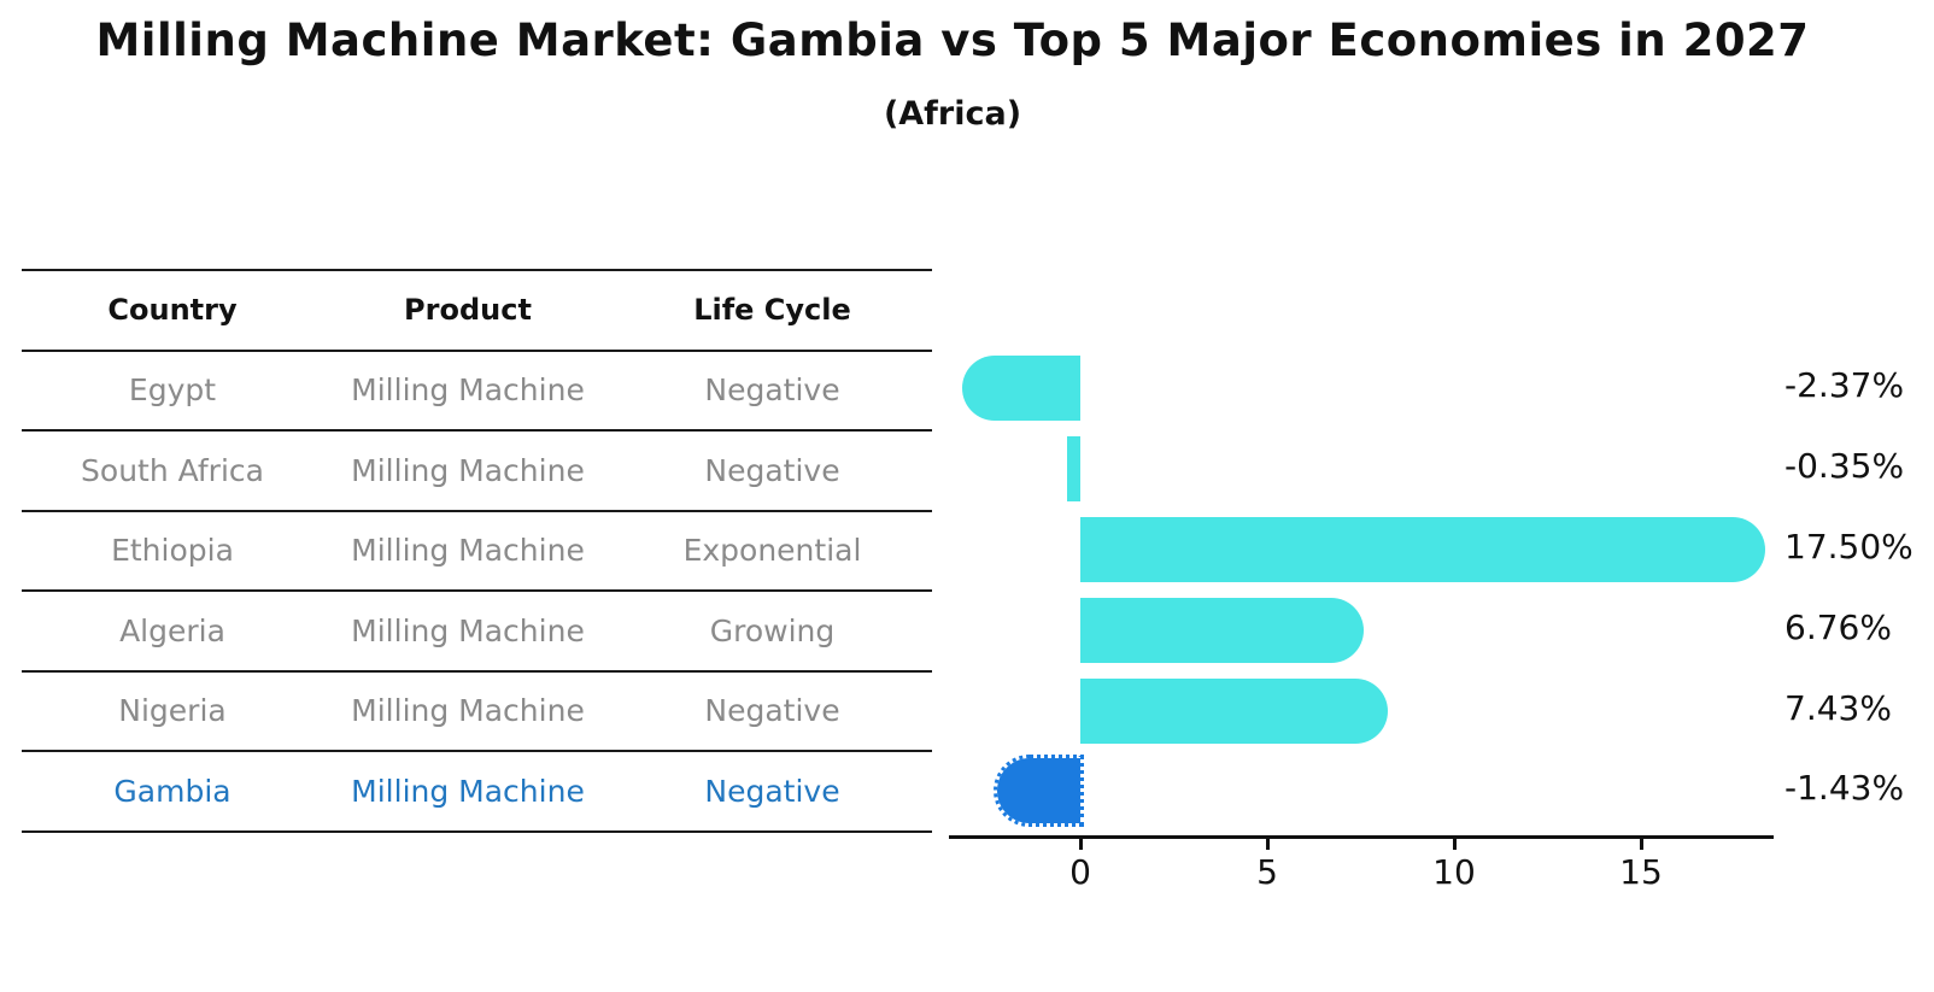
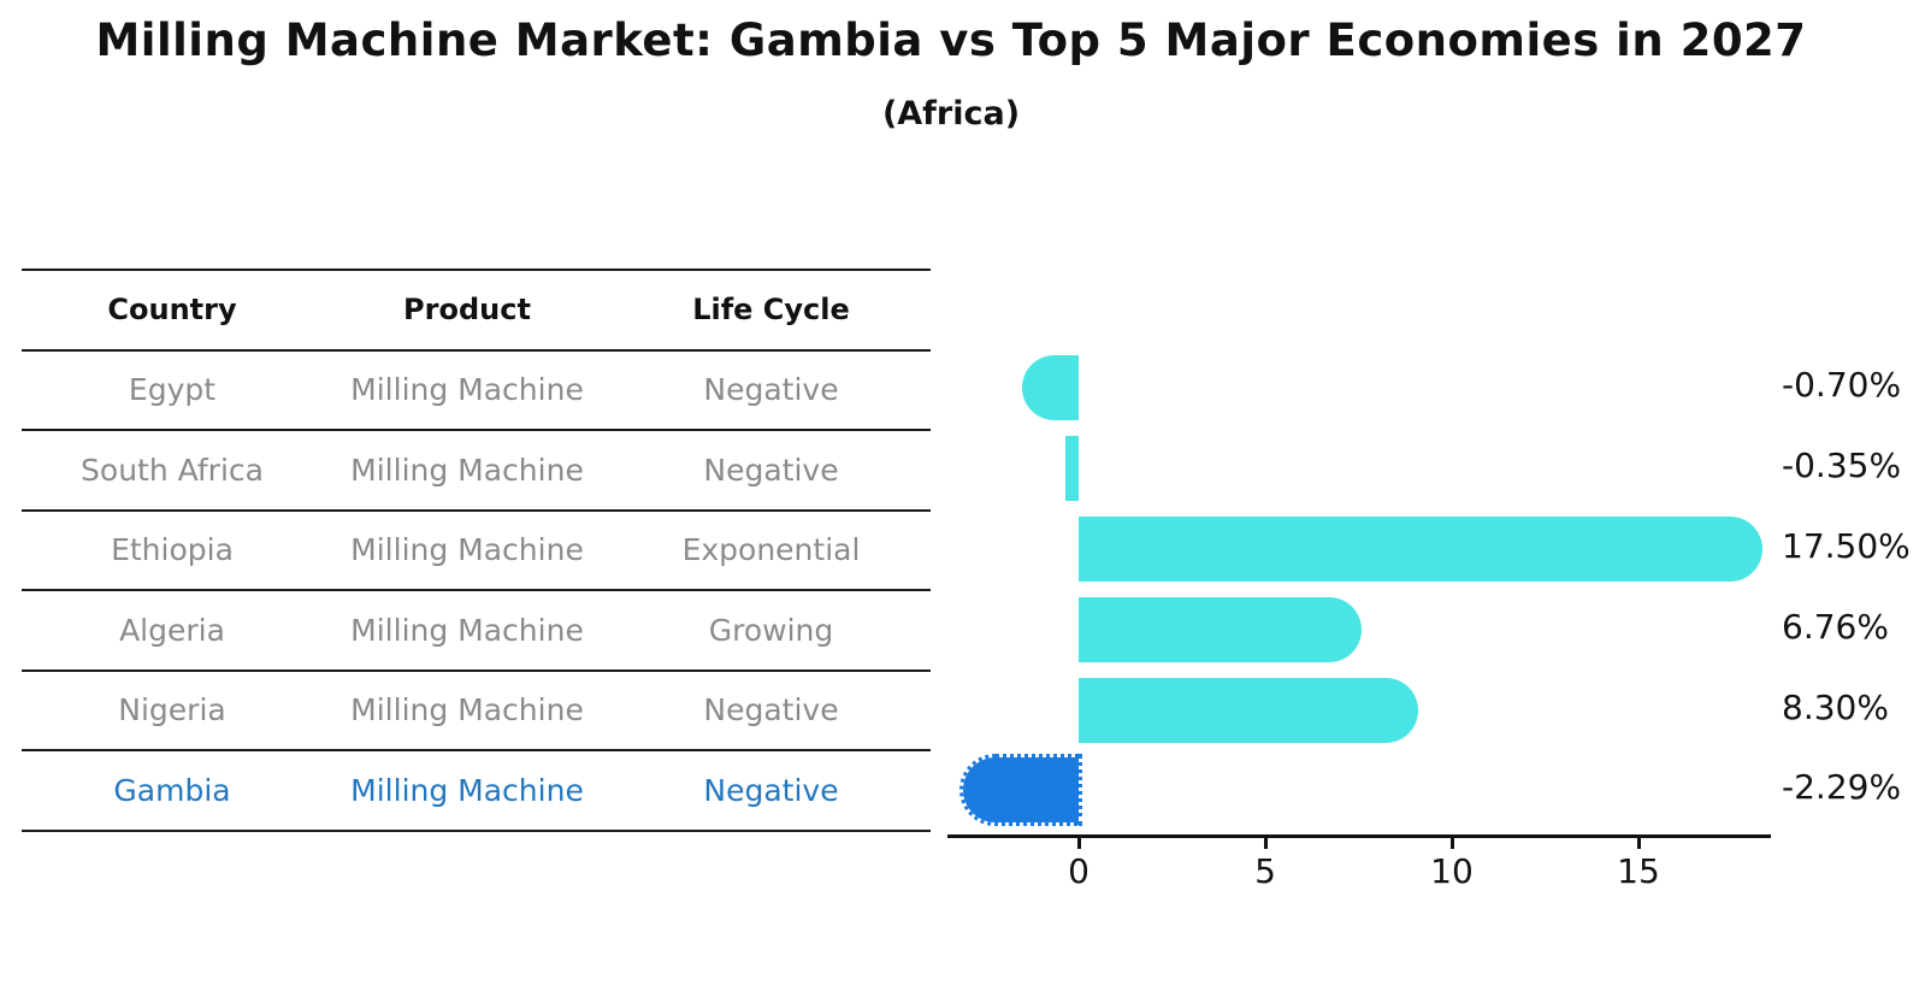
Egypt: -2.37% -> -0.70%
Nigeria: 7.43% -> 8.30%
Gambia: -1.43% -> -2.29%
